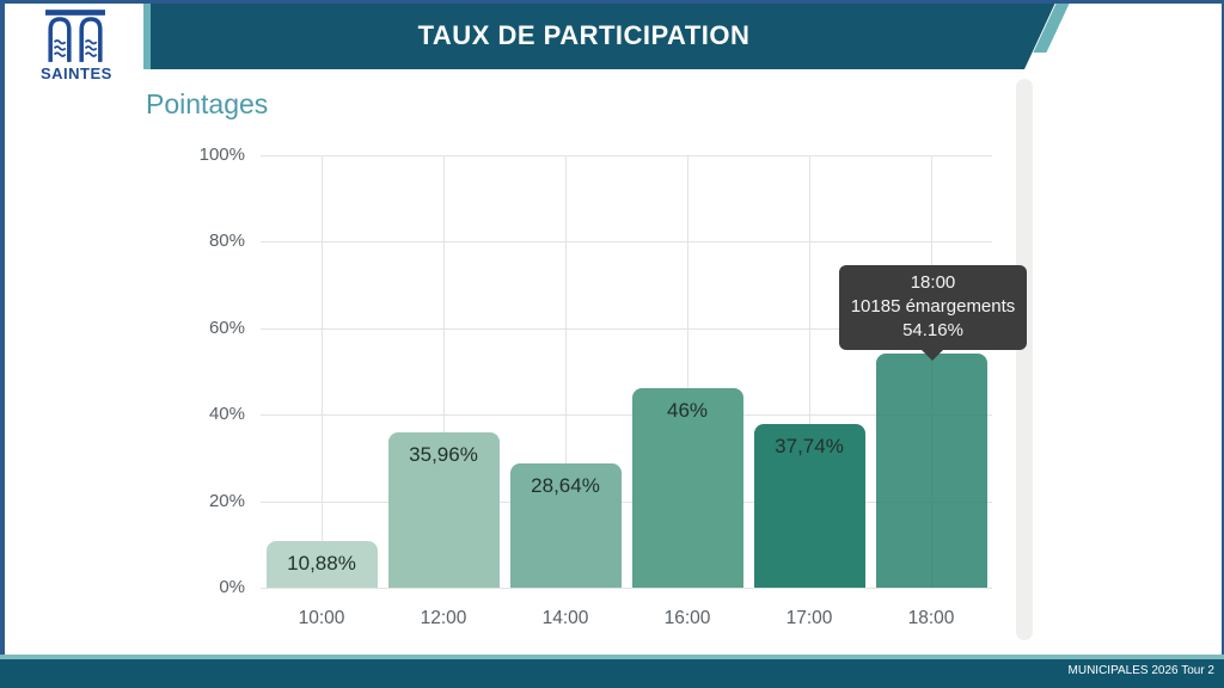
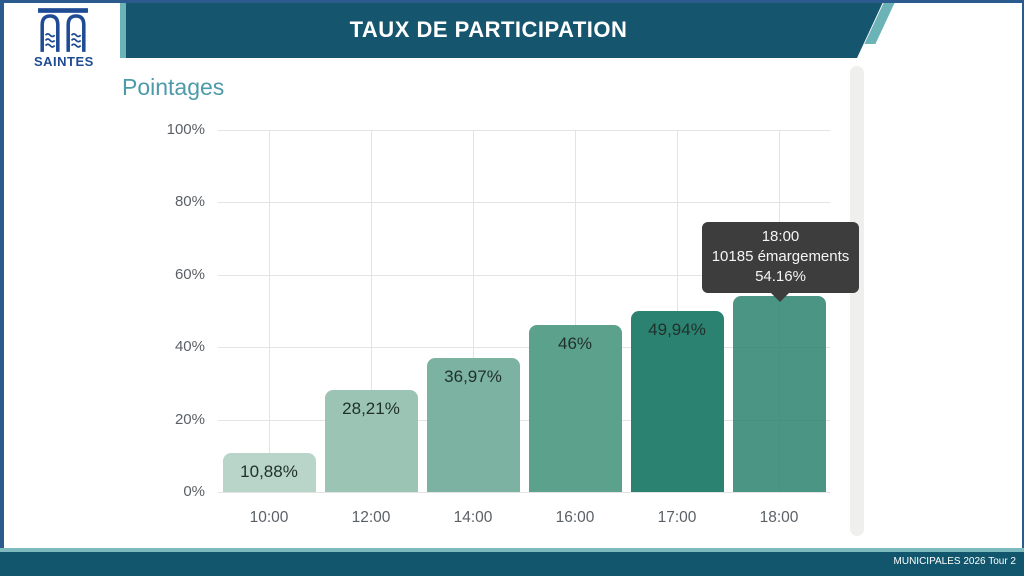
12:00: 35,96% -> 28,21%
14:00: 28,64% -> 36,97%
17:00: 37,74% -> 49,94%
